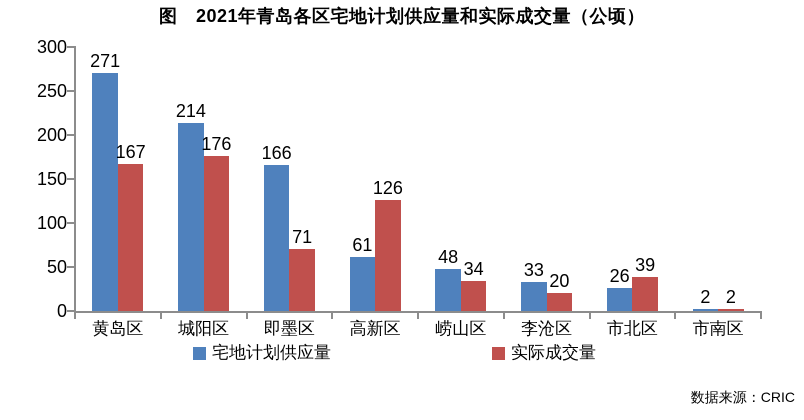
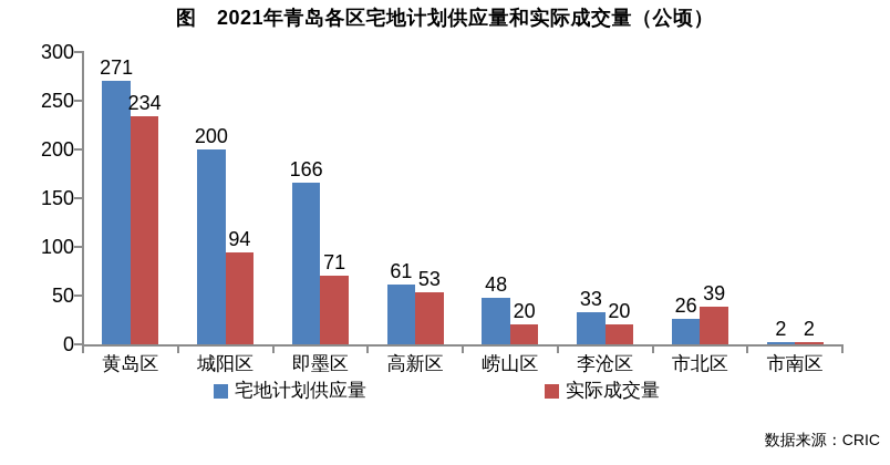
实际成交量/黄岛区: 167 -> 234
宅地计划供应量/城阳区: 214 -> 200
实际成交量/城阳区: 176 -> 94
实际成交量/高新区: 126 -> 53
实际成交量/崂山区: 34 -> 20
